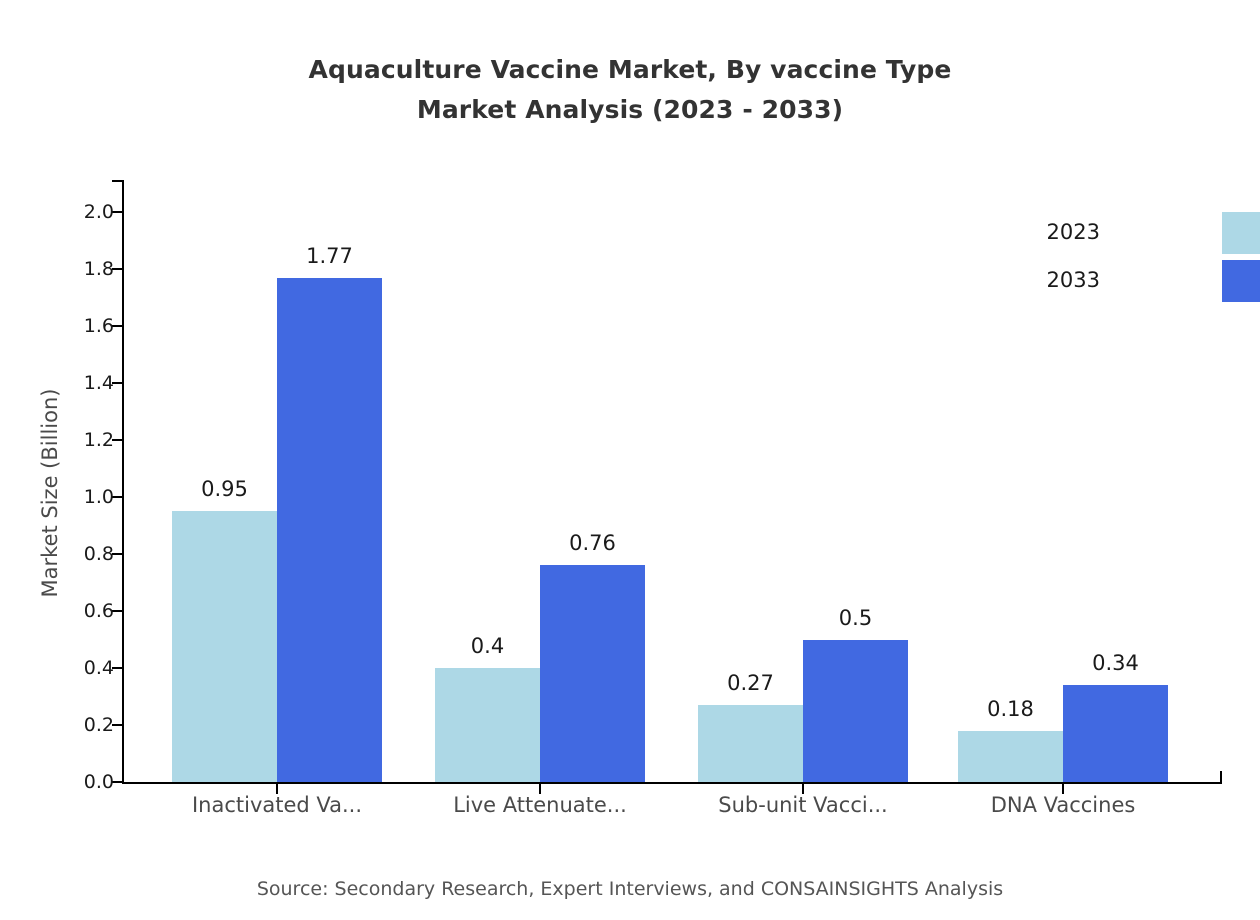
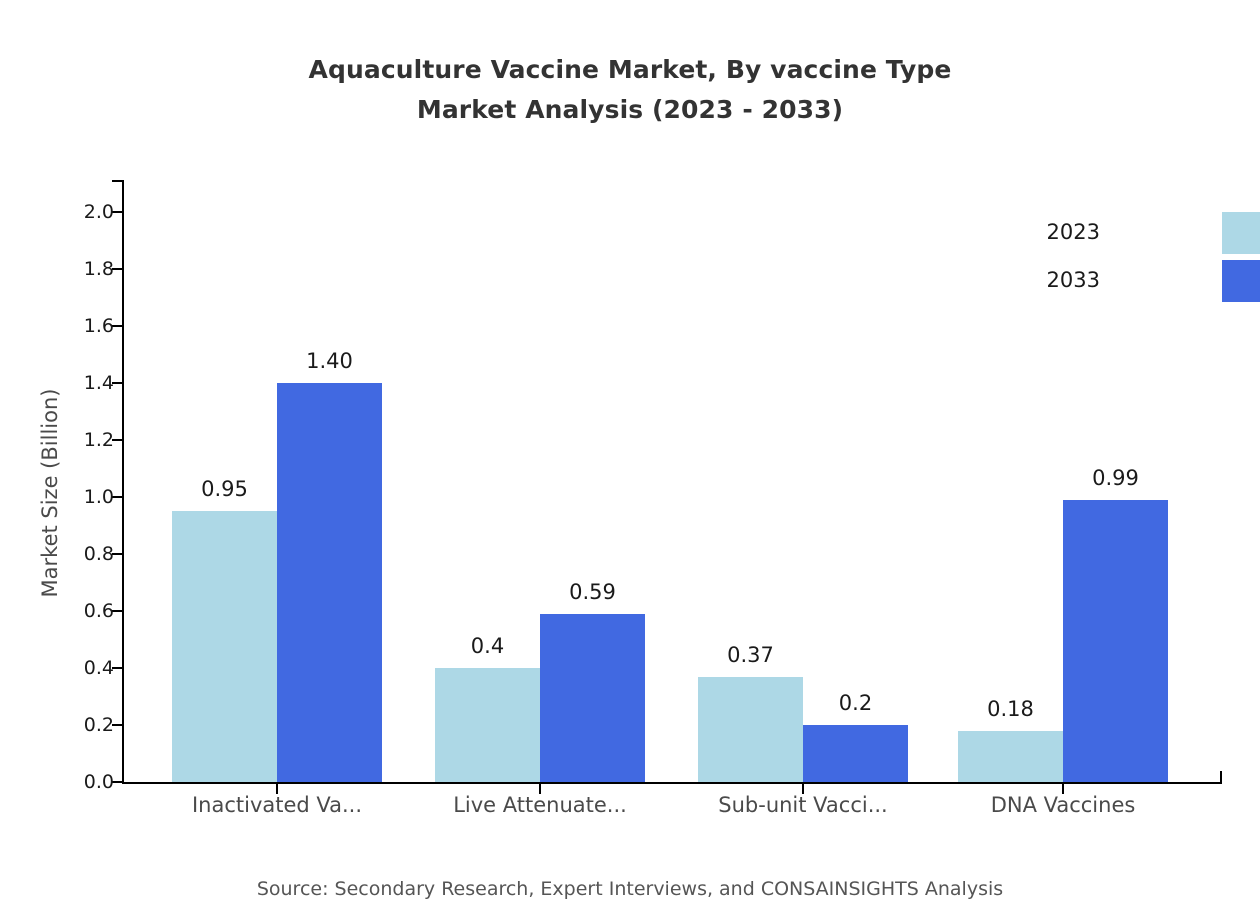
2033/Inactivated Va...: 1.77 -> 1.40
2033/Live Attenuate...: 0.76 -> 0.59
2023/Sub-unit Vacci...: 0.27 -> 0.37
2033/Sub-unit Vacci...: 0.5 -> 0.2
2033/DNA Vaccines: 0.34 -> 0.99
